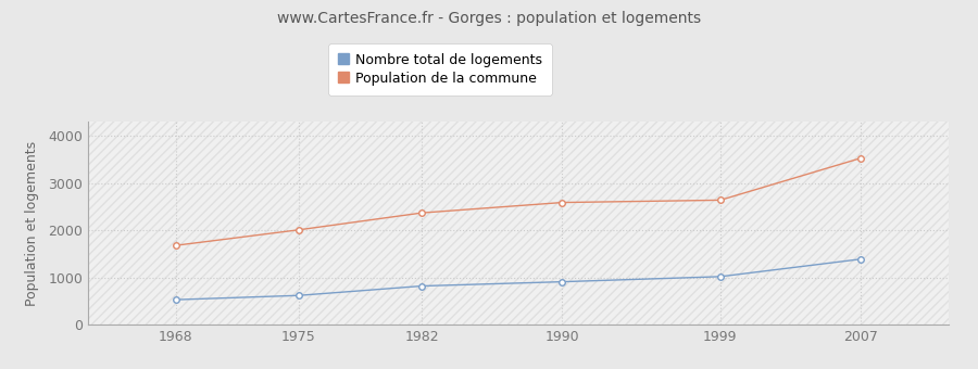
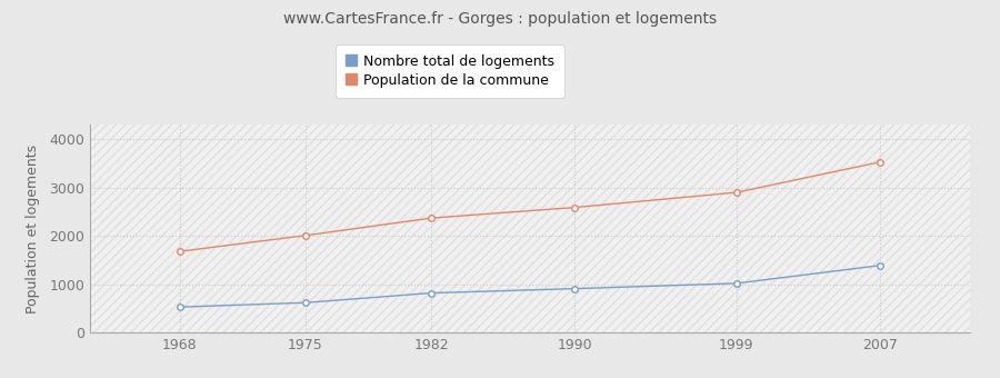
Population de la commune/1999: 2640 -> 2900
